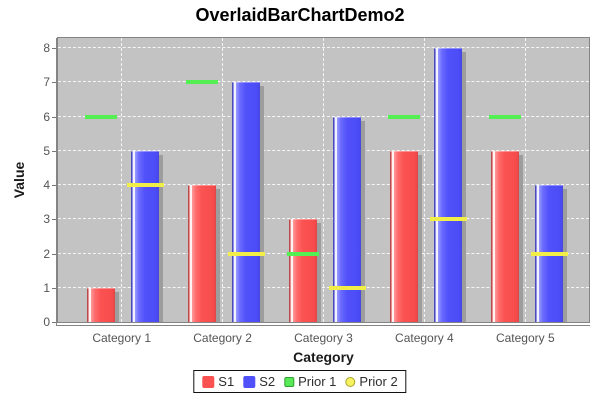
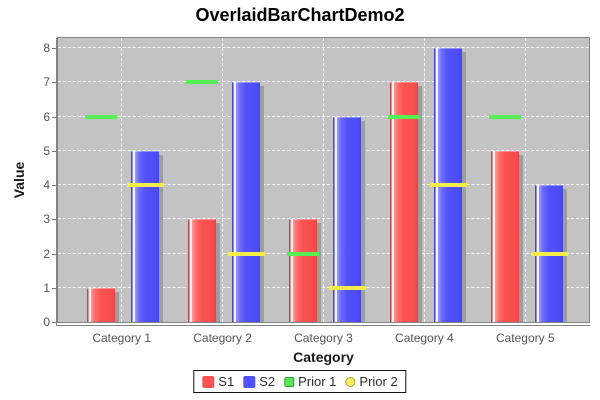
S1/Category 2: 4 -> 3
S1/Category 4: 5 -> 7
Prior 2/Category 4: 3 -> 4
